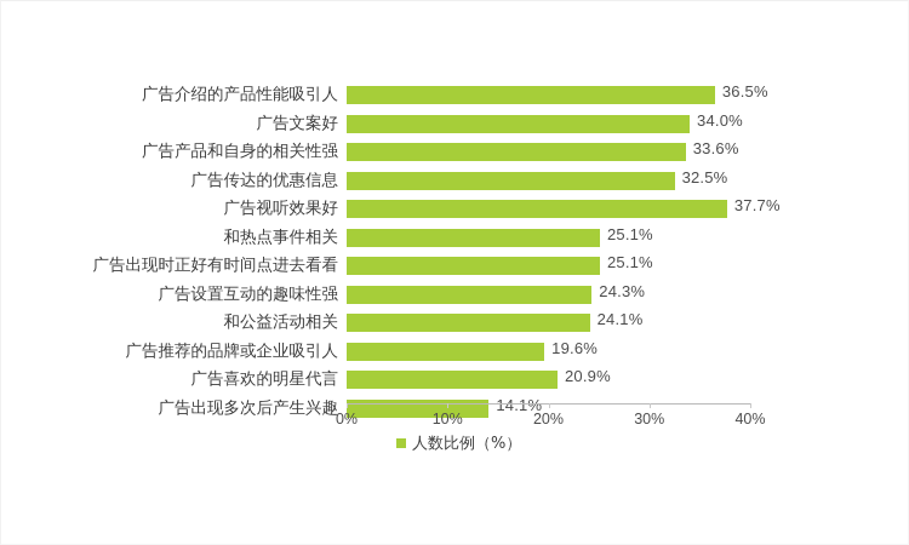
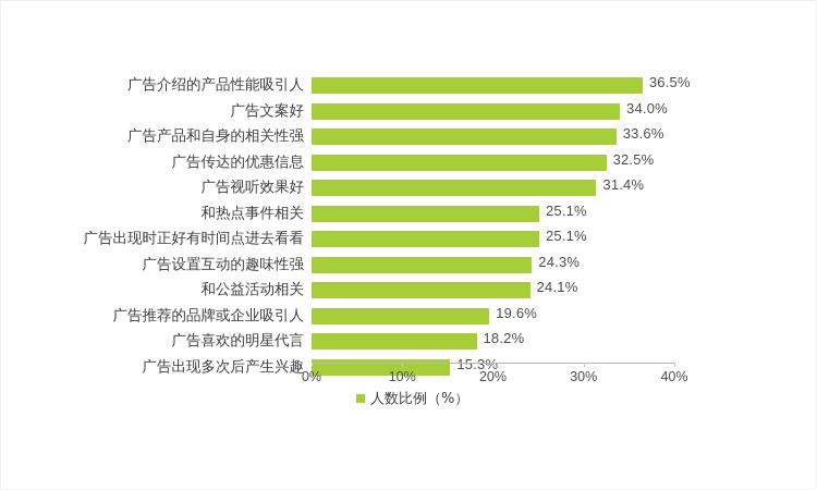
广告视听效果好: 37.7% -> 31.4%
广告喜欢的明星代言: 20.9% -> 18.2%
广告出现多次后产生兴趣: 14.1% -> 15.3%
